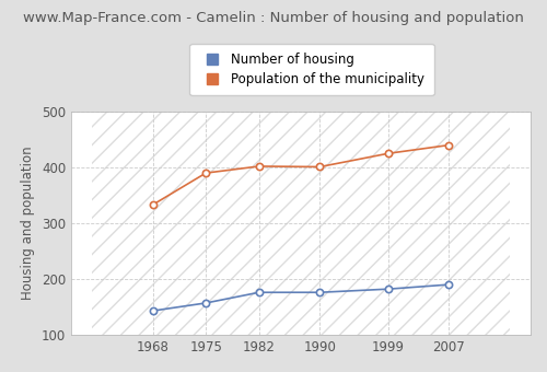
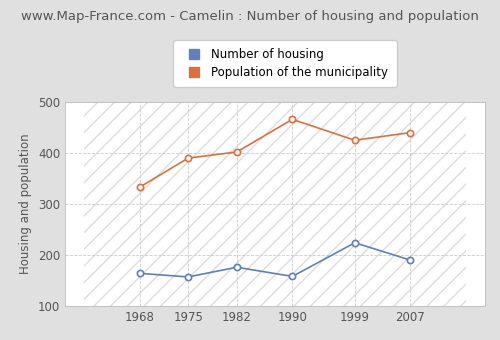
Number of housing/1968: 143 -> 164
Number of housing/1990: 176 -> 158
Population of the municipality/1990: 401 -> 466
Number of housing/1999: 182 -> 224
